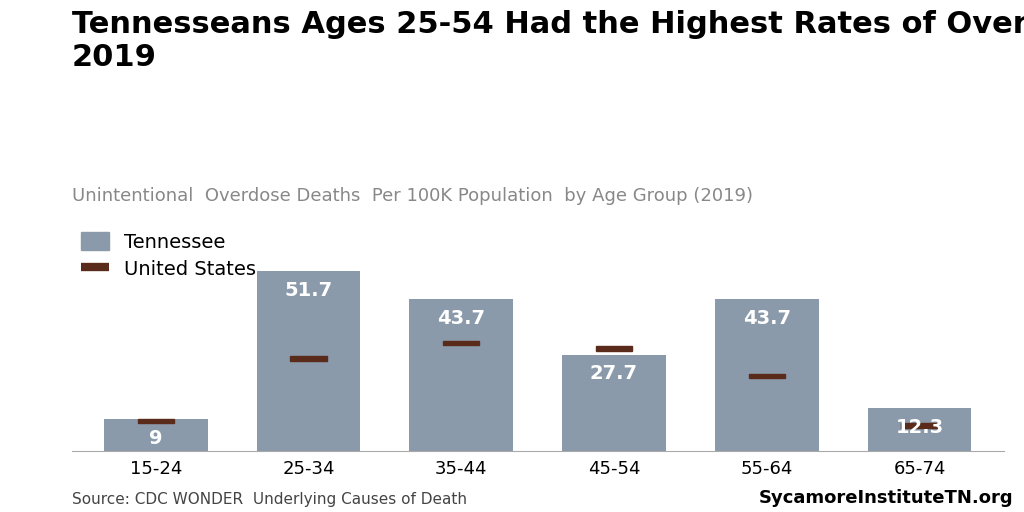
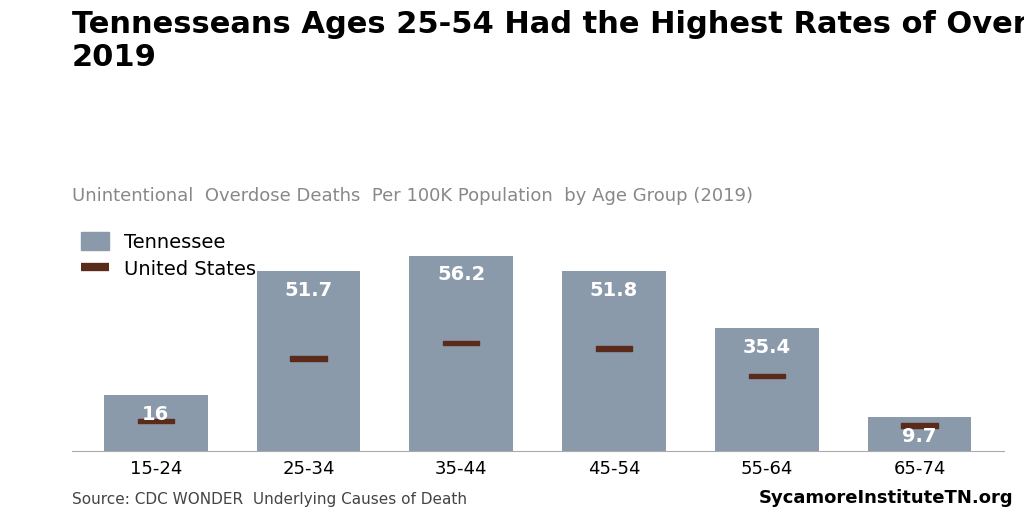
15-24: 9 -> 16
35-44: 43.7 -> 56.2
45-54: 27.7 -> 51.8
55-64: 43.7 -> 35.4
65-74: 12.3 -> 9.7
